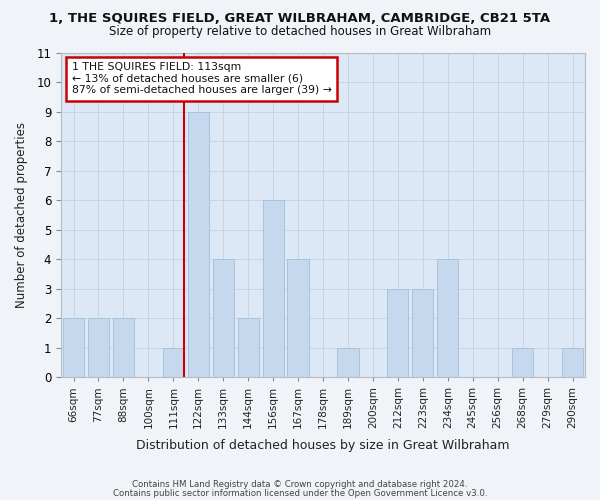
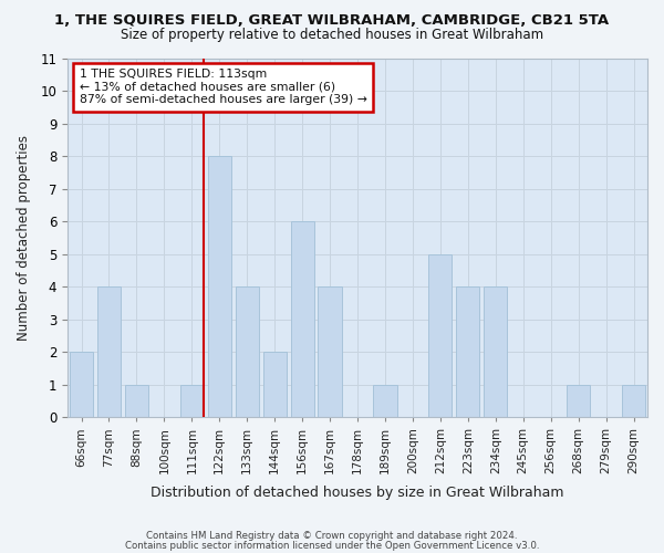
77sqm: 2 -> 4
88sqm: 2 -> 1
122sqm: 9 -> 8
212sqm: 3 -> 5
223sqm: 3 -> 4
